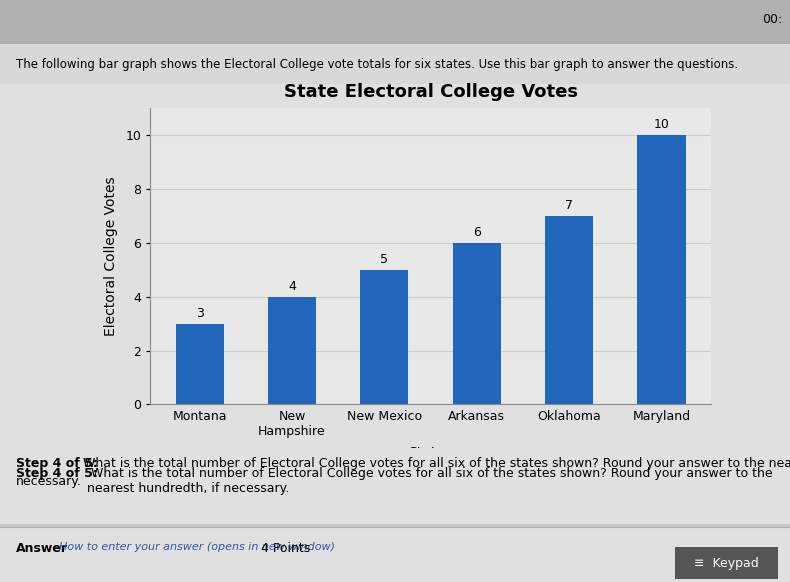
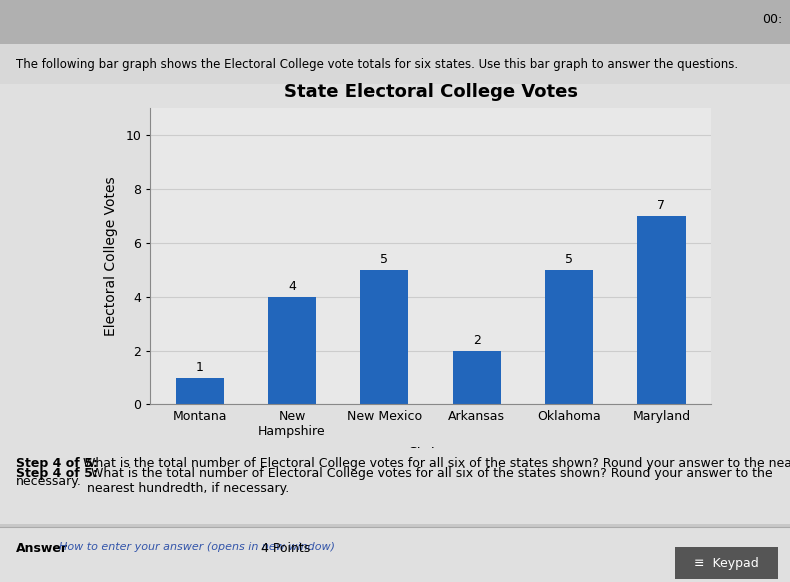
Montana: 3 -> 1
Arkansas: 6 -> 2
Oklahoma: 7 -> 5
Maryland: 10 -> 7
